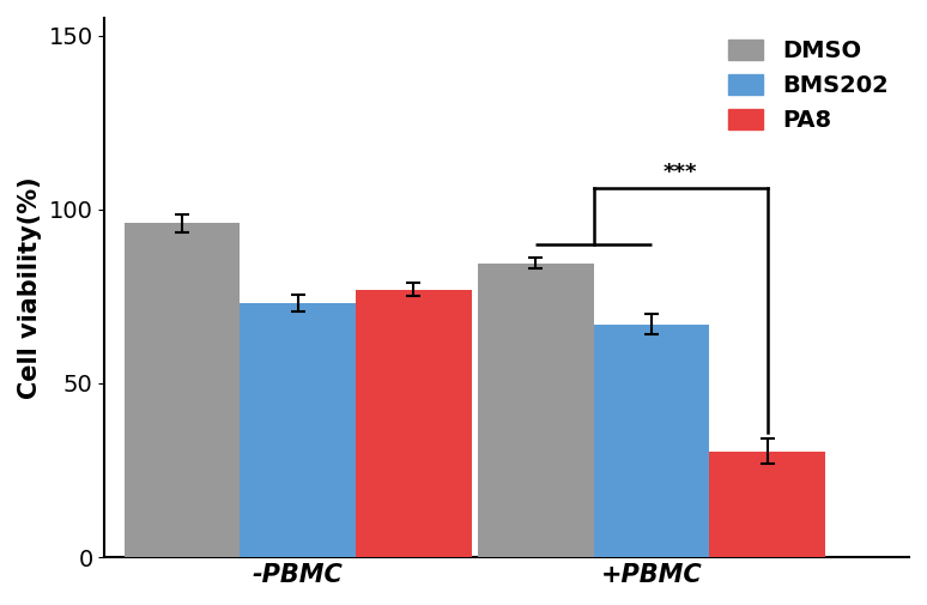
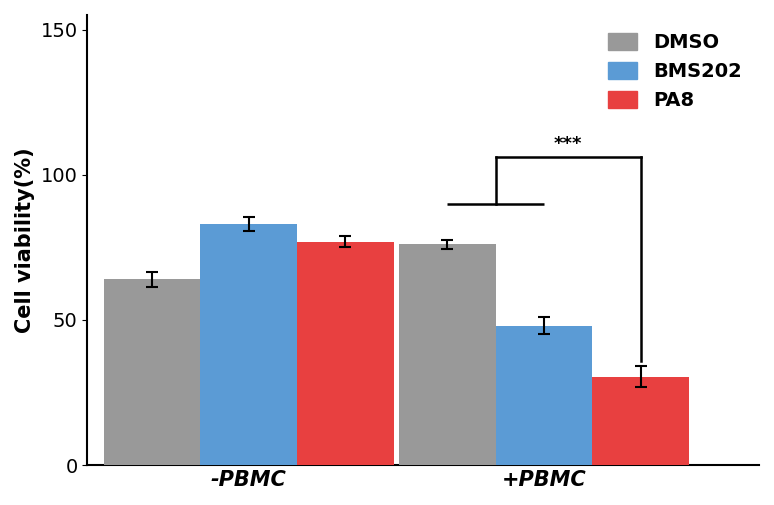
DMSO/-PBMC: 96.0 -> 64.0
BMS202/-PBMC: 73 -> 83
DMSO/+PBMC: 84.5 -> 76.0
BMS202/+PBMC: 67 -> 48
